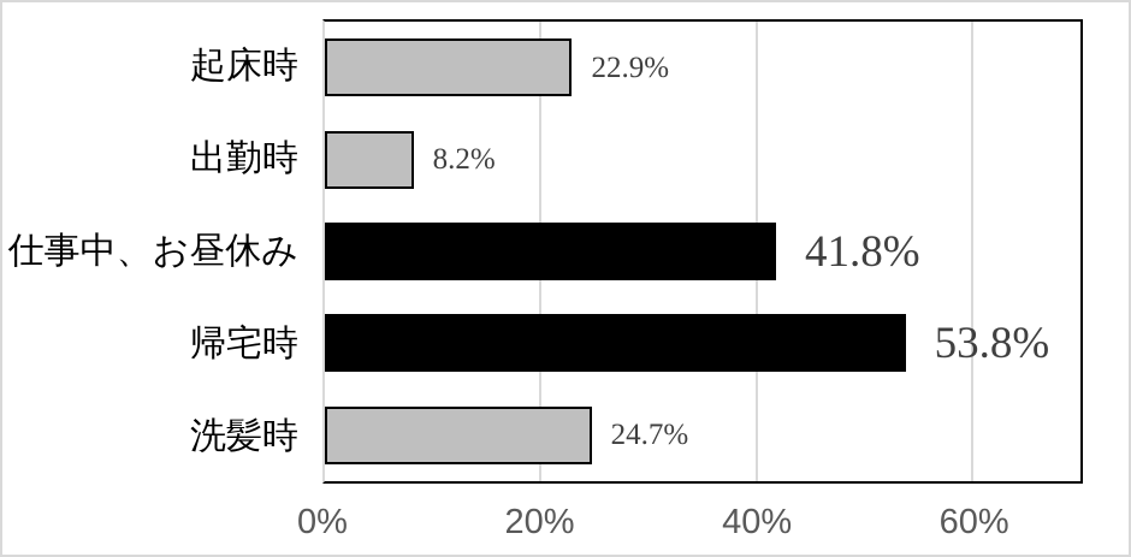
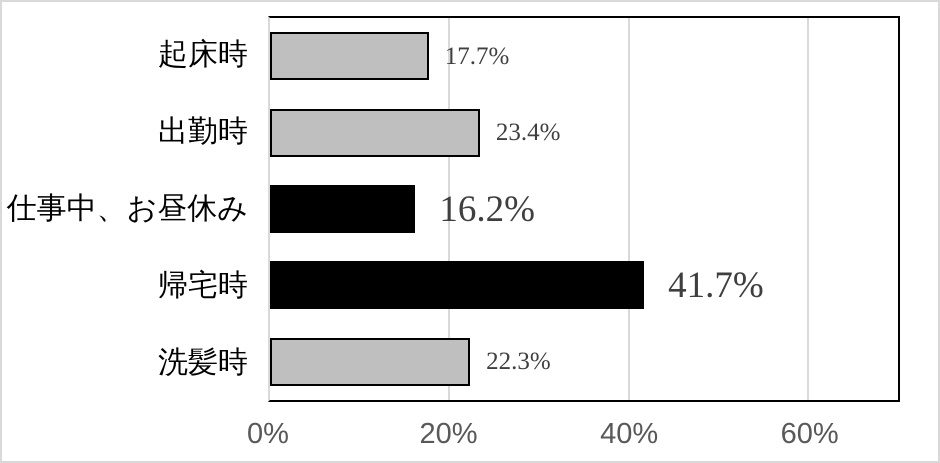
起床時: 22.9% -> 17.7%
出勤時: 8.2% -> 23.4%
仕事中、お昼休み: 41.8% -> 16.2%
帰宅時: 53.8% -> 41.7%
洗髪時: 24.7% -> 22.3%
